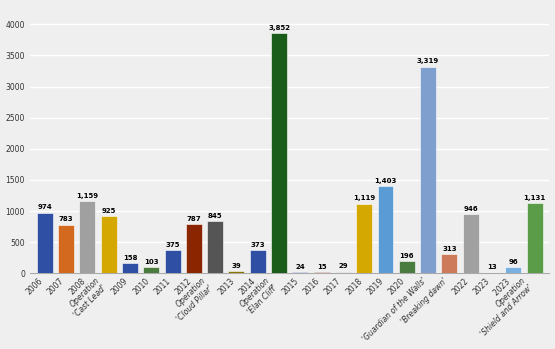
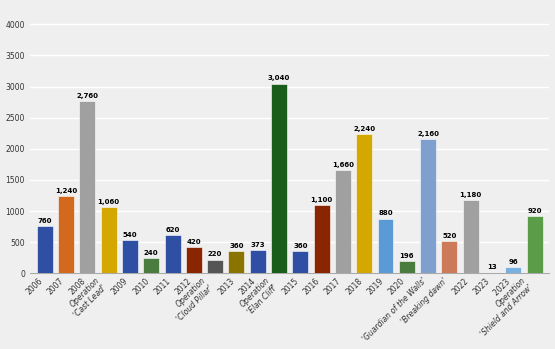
2006: 970 -> 760
2007: 780 -> 1240
2008: 1160 -> 2760
Operation 'Cast Lead': 920 -> 1060
2009: 160 -> 540
2010: 100 -> 240
2011: 380 -> 620
2012: 790 -> 420
Operation 'Cloud Pillar': 840 -> 220
2013: 40 -> 360
Operation 'Elan Cliff': 3850 -> 3040
2015: 20 -> 360
2016: 20 -> 1100
2017: 30 -> 1660
2018: 1120 -> 2240
2019: 1400 -> 880
'Guardian of the Walls': 3320 -> 2160
'Breaking dawn': 310 -> 520
2022: 950 -> 1180
Operation 'Shield and Arrow': 1130 -> 920
